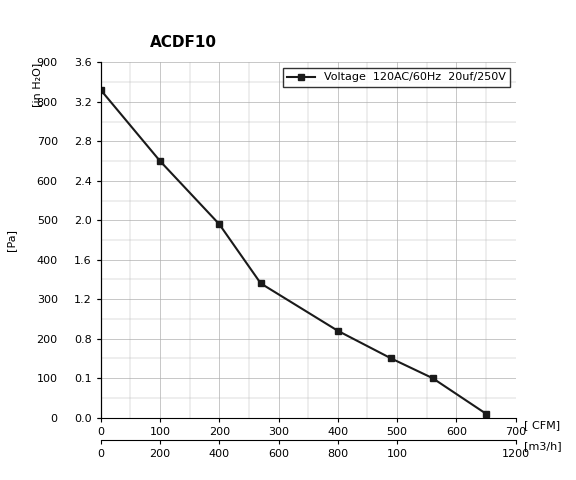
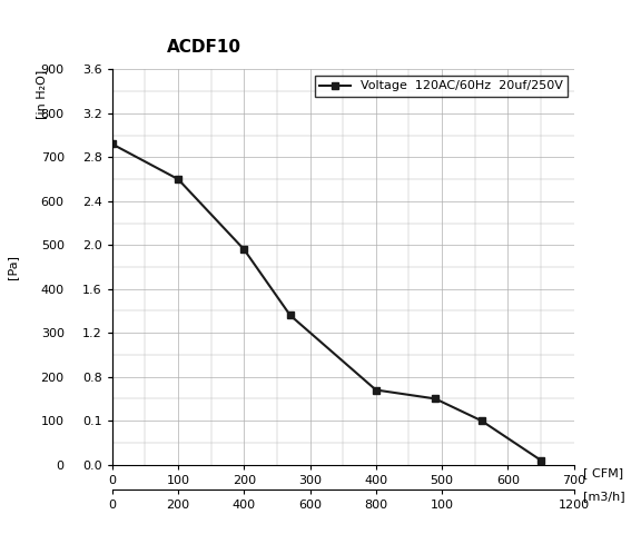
0: 830 -> 730
400: 220 -> 170
